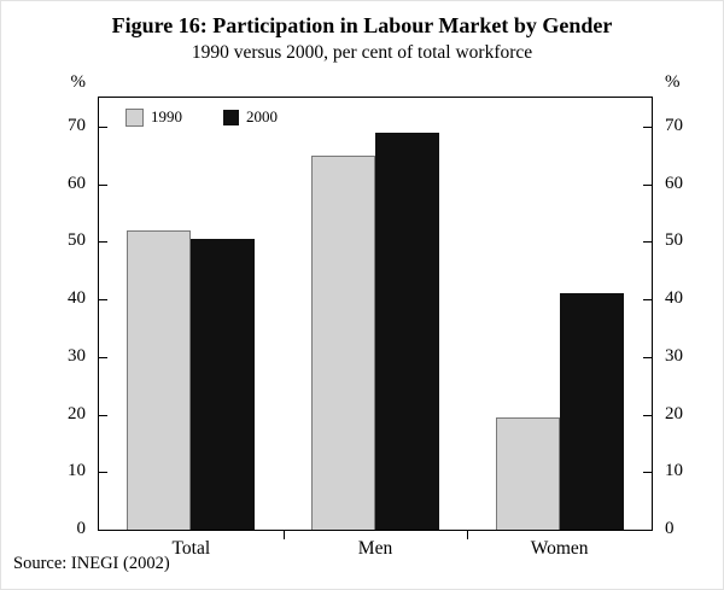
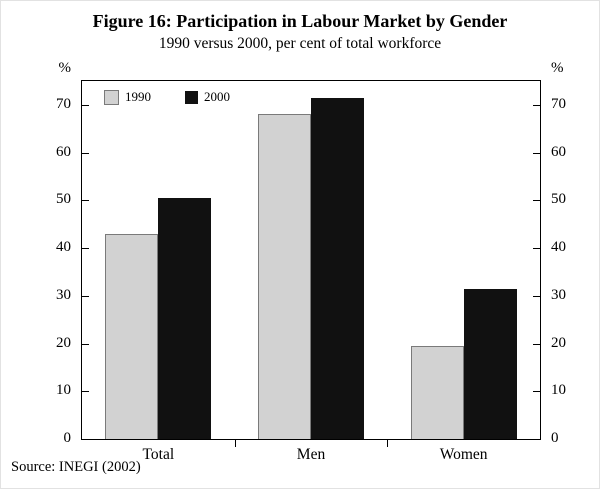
1990/Total: 52 -> 43
1990/Men: 65 -> 68
2000/Men: 69 -> 72
2000/Women: 41 -> 32
